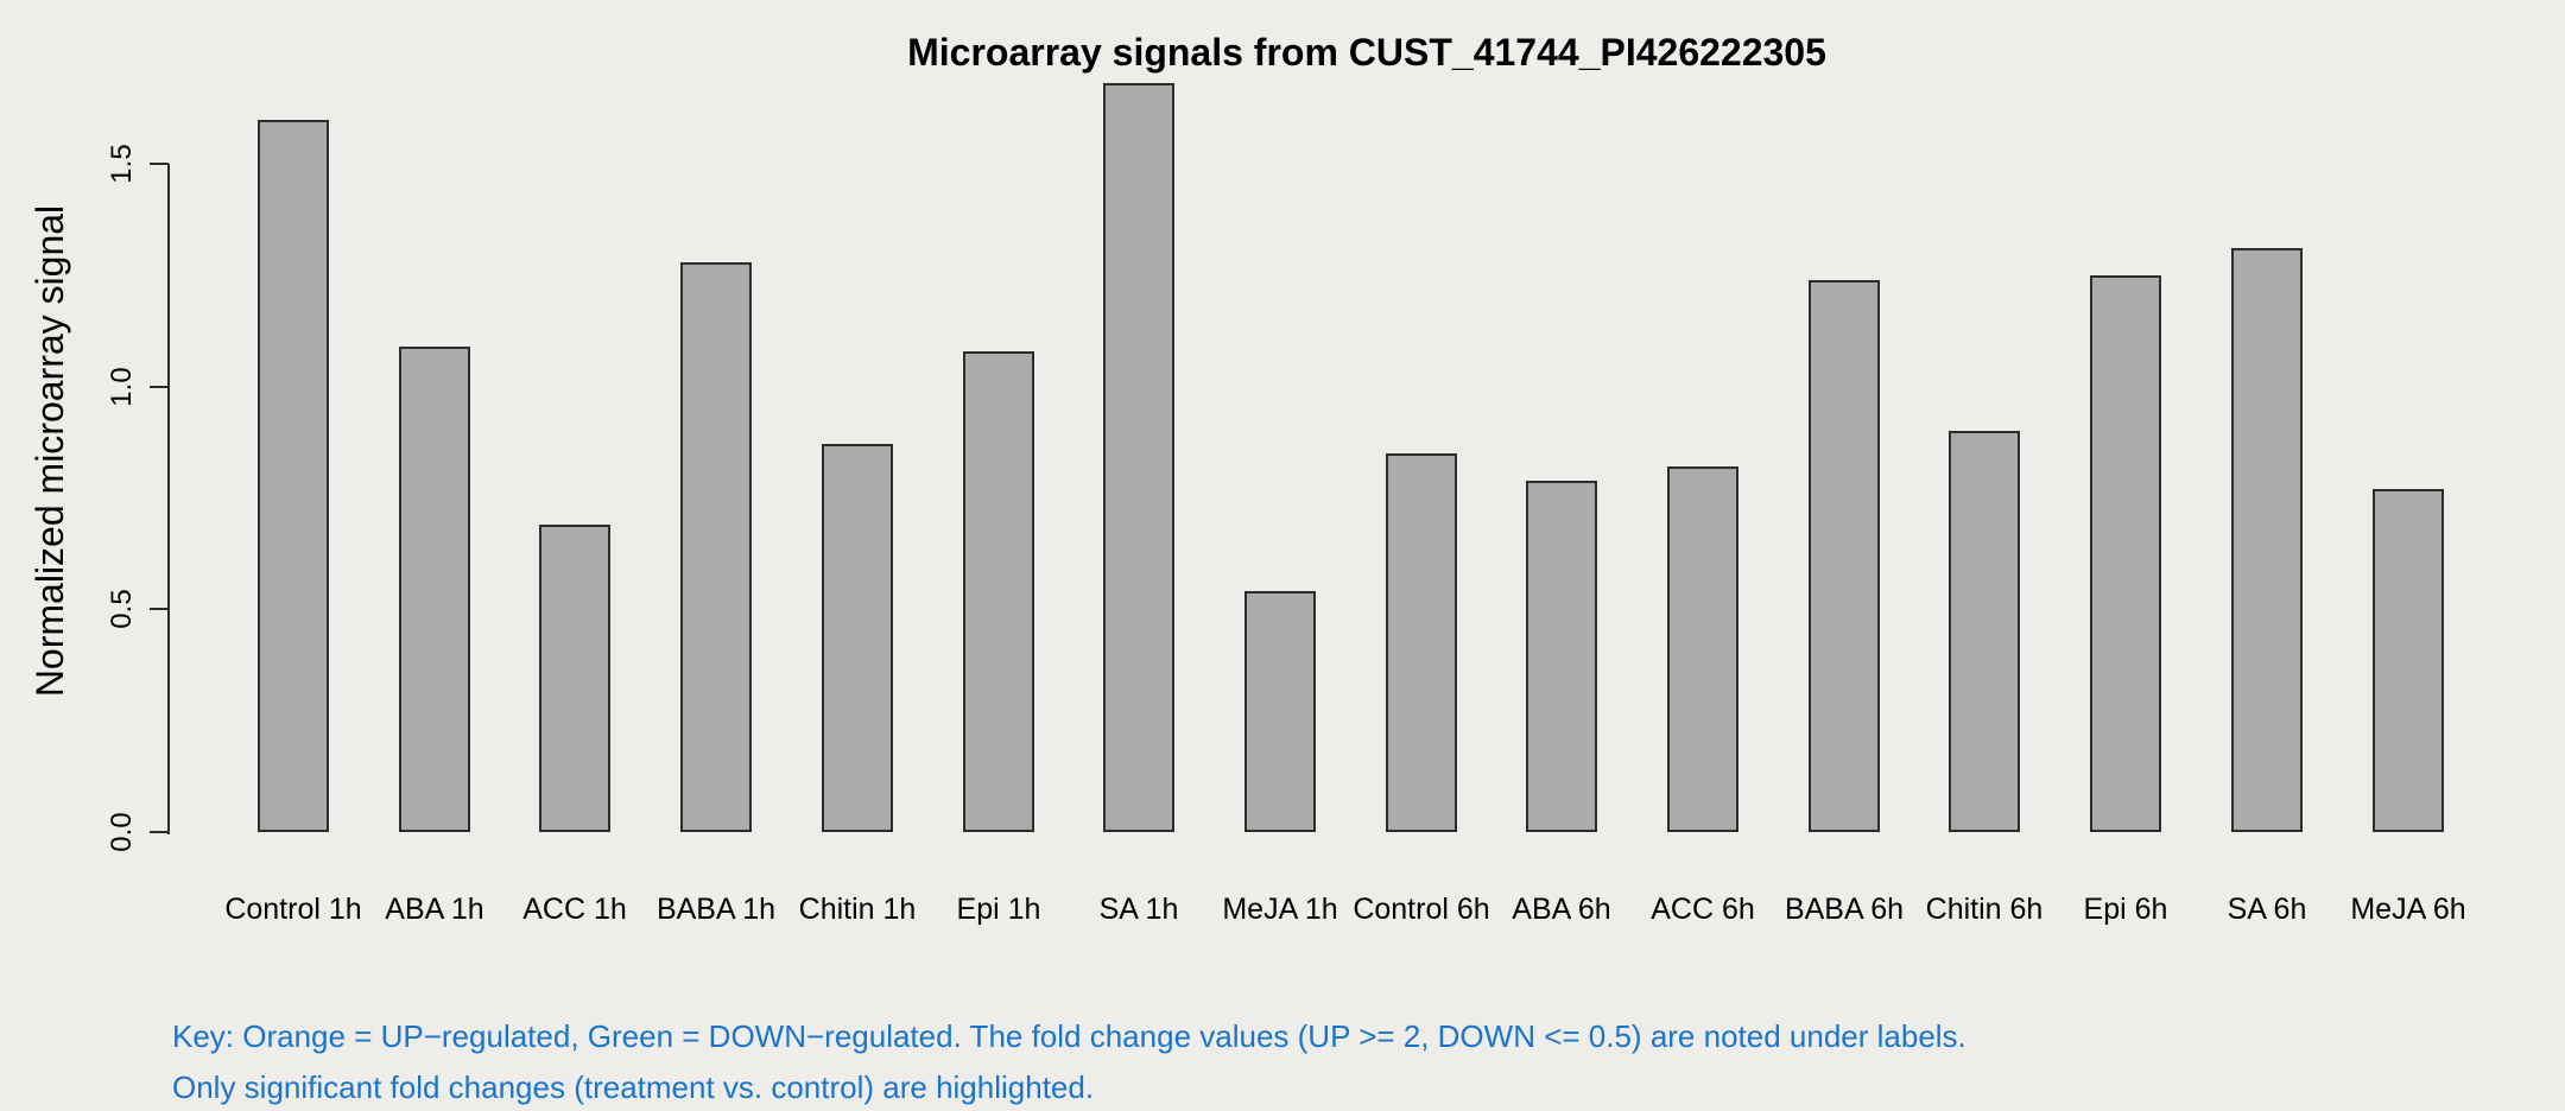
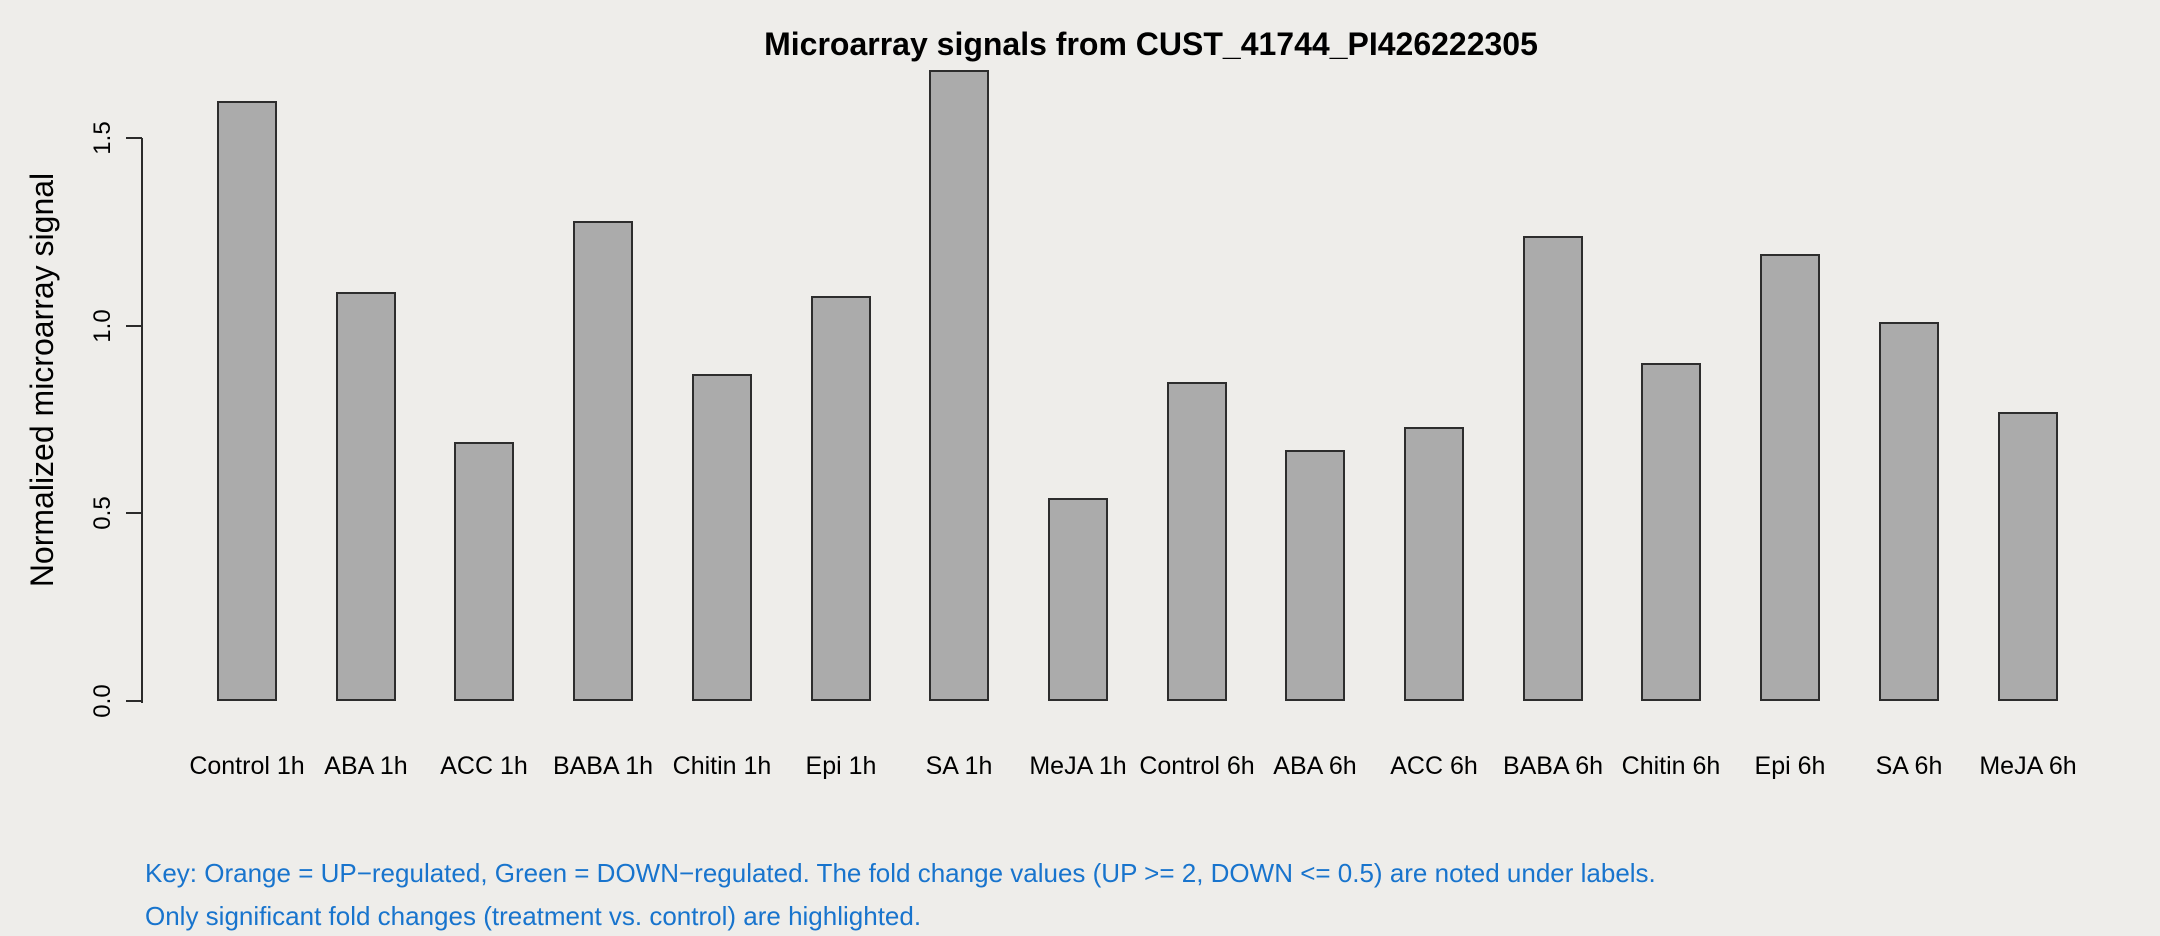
ABA 6h: 0.79 -> 0.67
ACC 6h: 0.82 -> 0.73
Epi 6h: 1.25 -> 1.19
SA 6h: 1.31 -> 1.01
